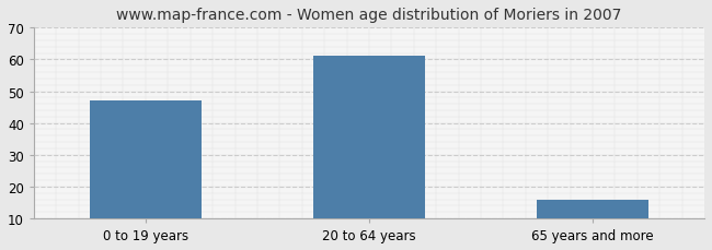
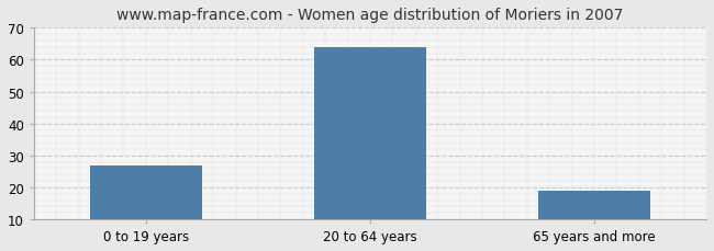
0 to 19 years: 47 -> 27
20 to 64 years: 61 -> 64
65 years and more: 16 -> 19
